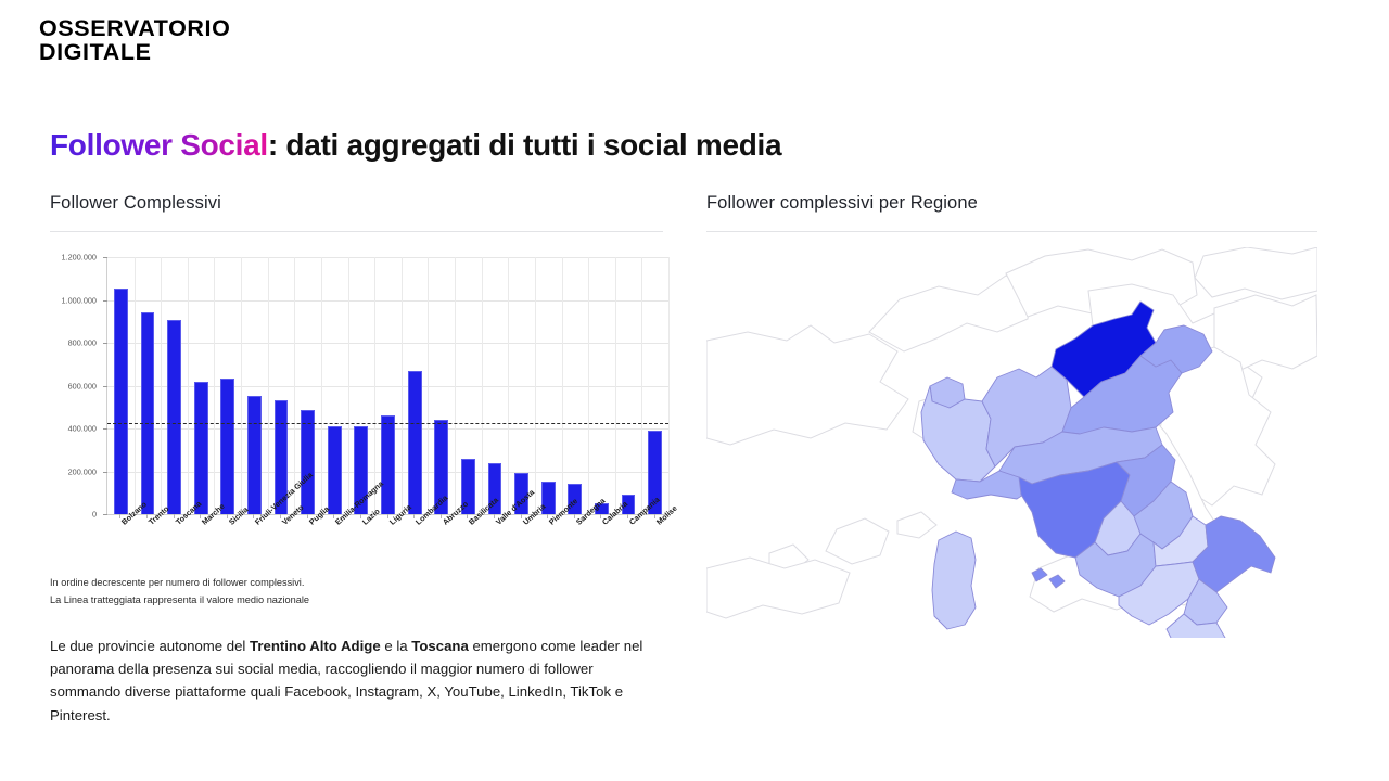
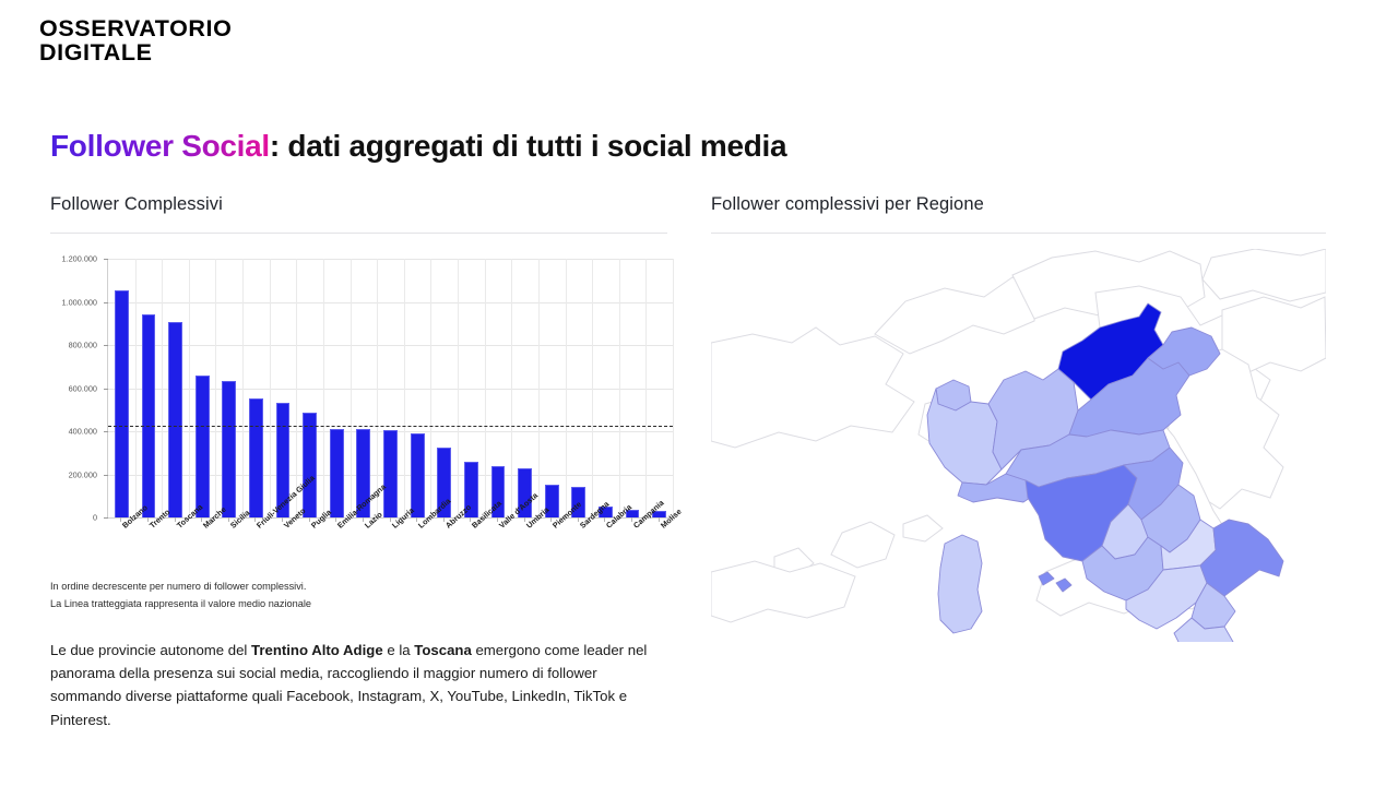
Marche: 620000 -> 660000
Liguria: 460000 -> 400000
Lombardia: 670000 -> 390000
Abruzzo: 440000 -> 320000
Umbria: 190000 -> 230000
Campania: 90000 -> 30000
Molise: 390000 -> 30000
